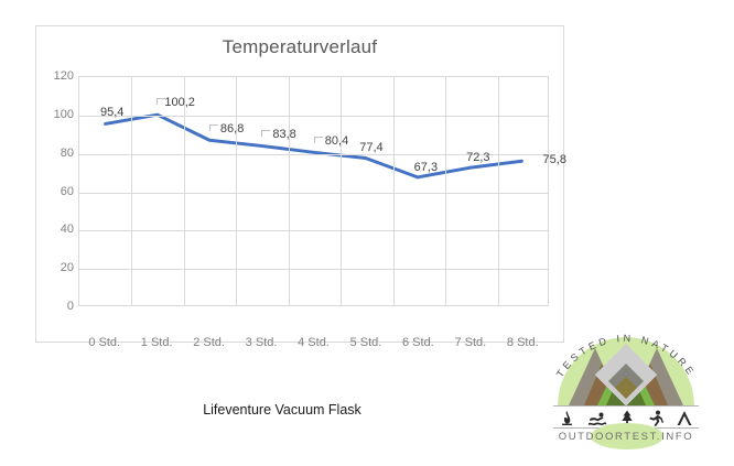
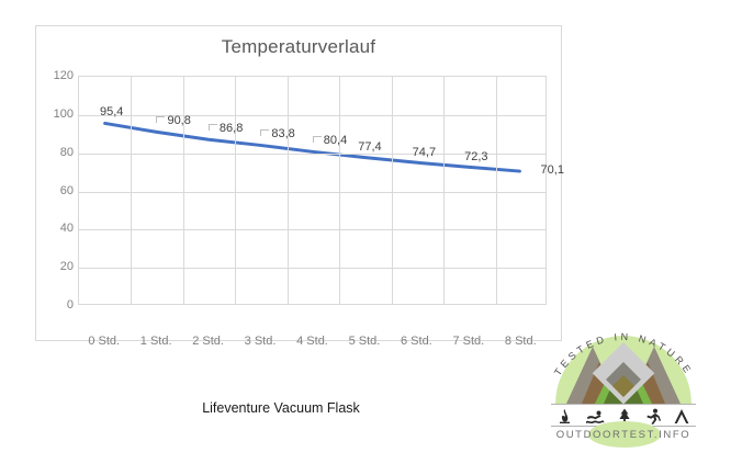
1 Std.: 100,2 -> 90,8
6 Std.: 67,3 -> 74,7
8 Std.: 75,8 -> 70,1
